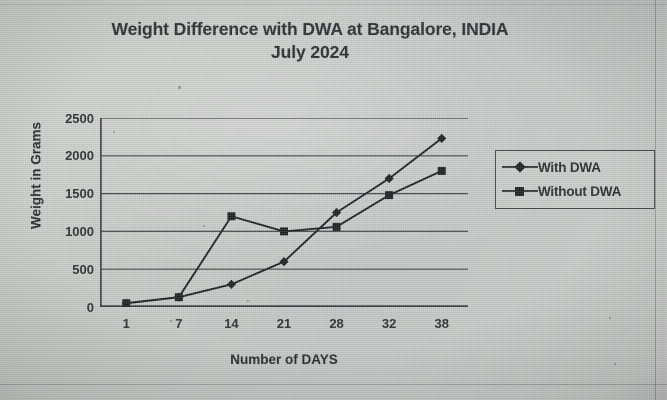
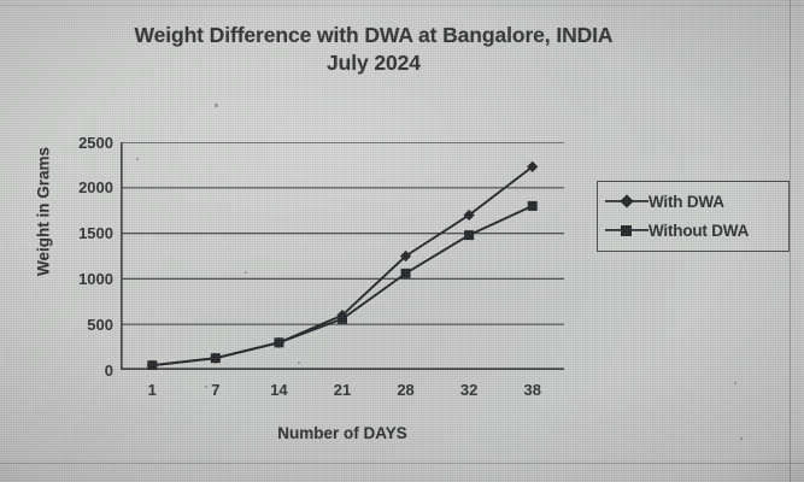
Without DWA/14: 1200 -> 300
Without DWA/21: 1000 -> 600
